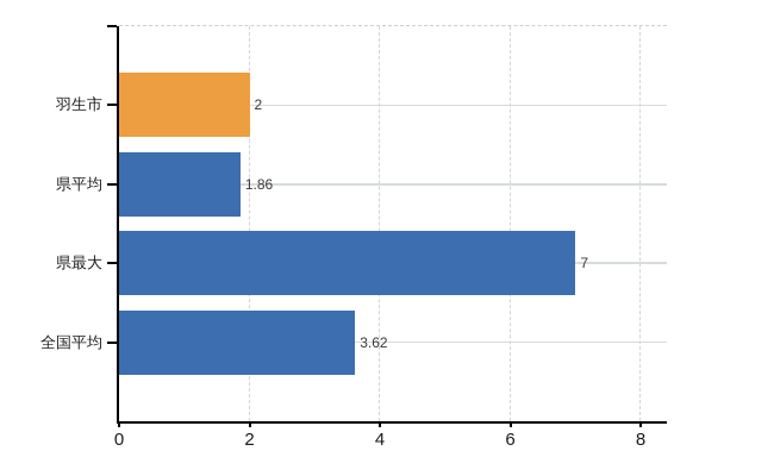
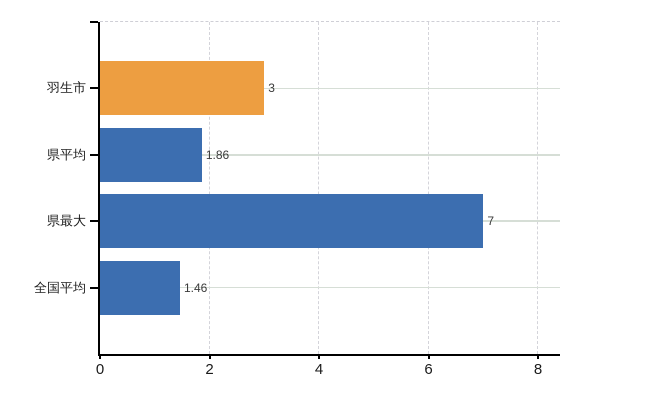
羽生市: 2 -> 3
全国平均: 3.62 -> 1.46
